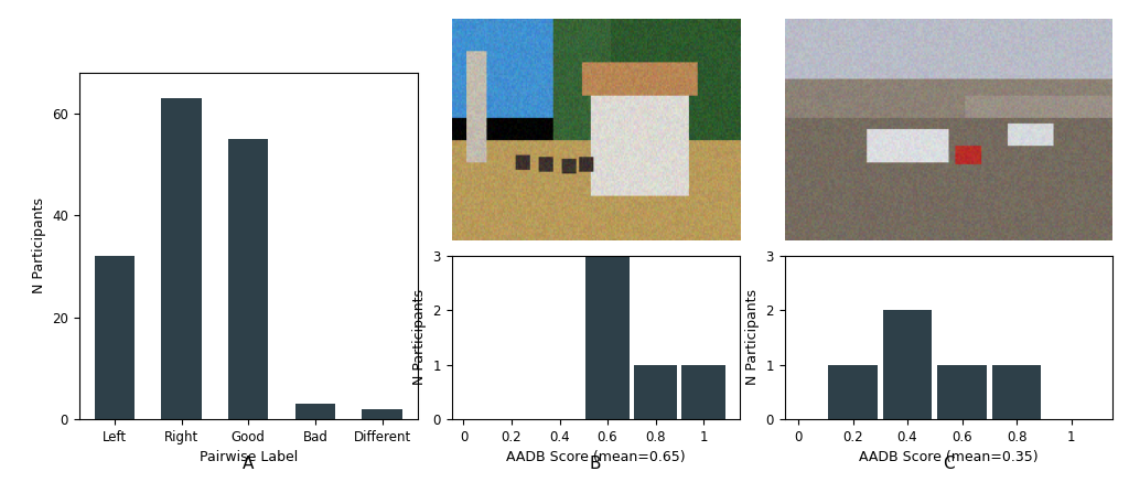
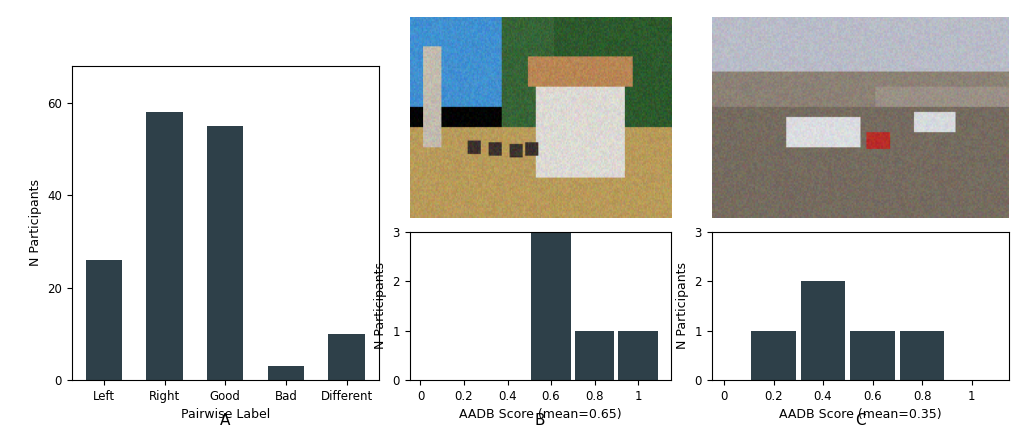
Left: 32 -> 26
Right: 63 -> 58
Different: 2 -> 10
